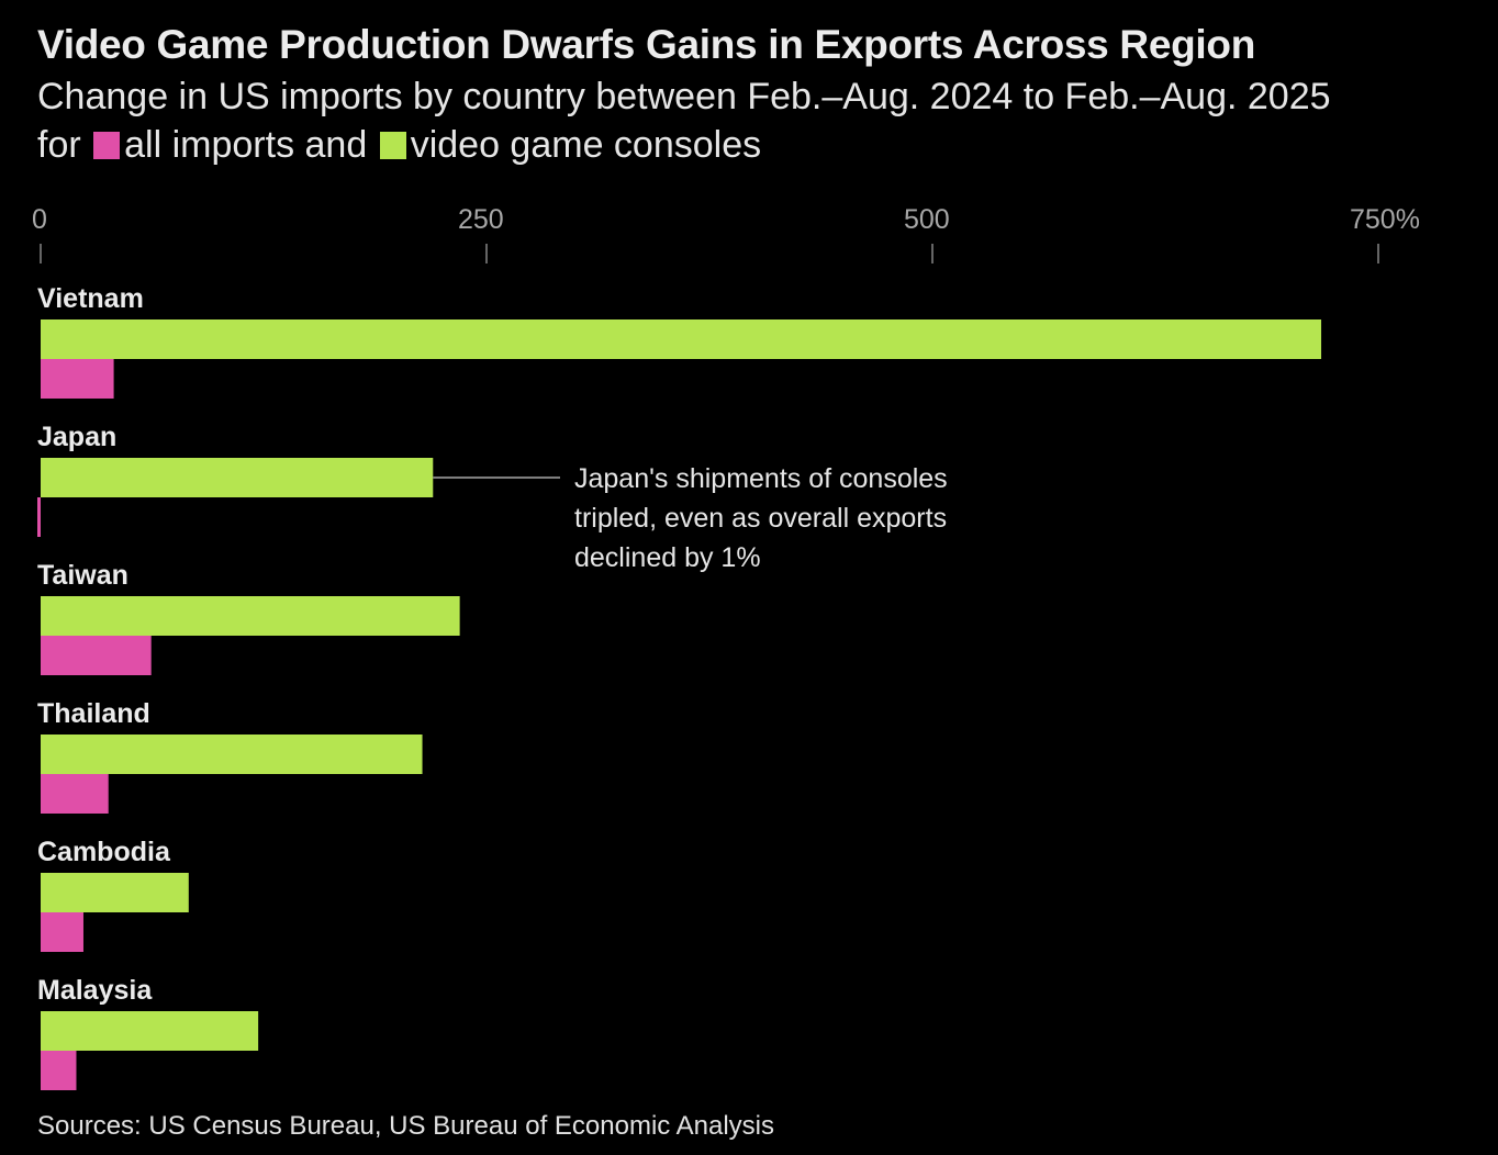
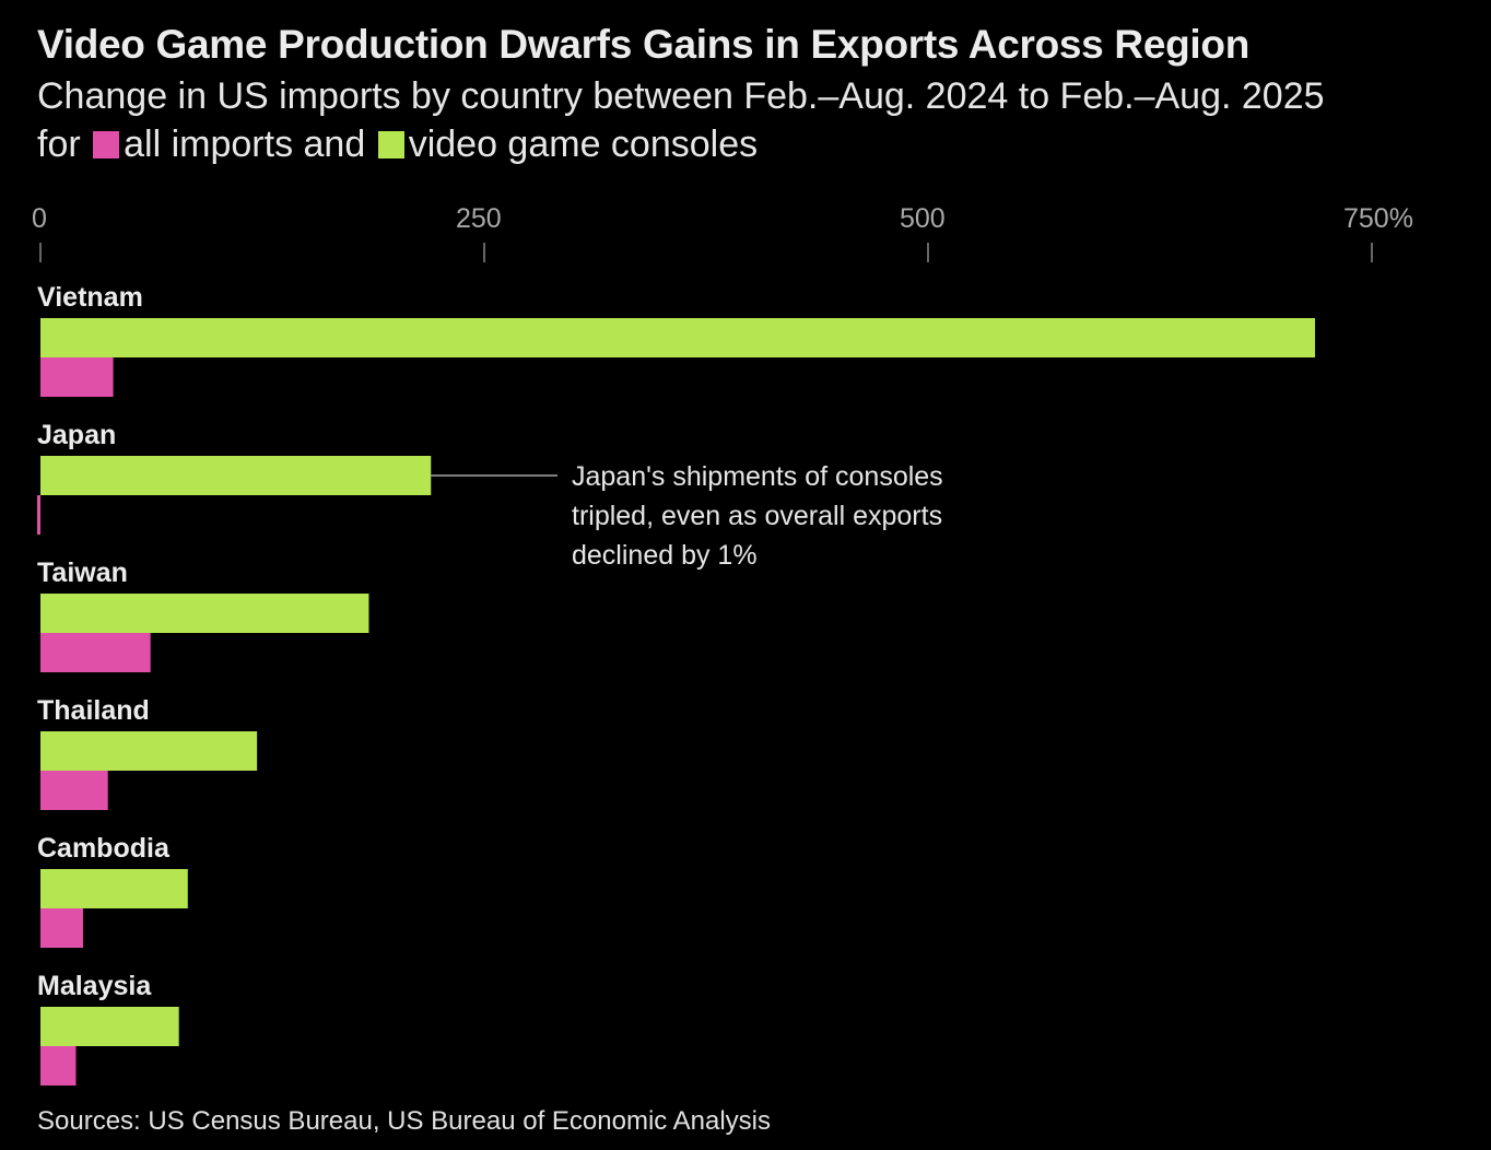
video game consoles/Taiwan: 235% -> 185%
video game consoles/Thailand: 214% -> 122%
video game consoles/Malaysia: 122% -> 78%
